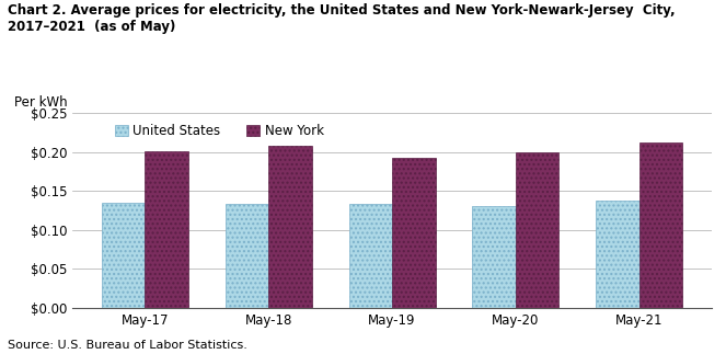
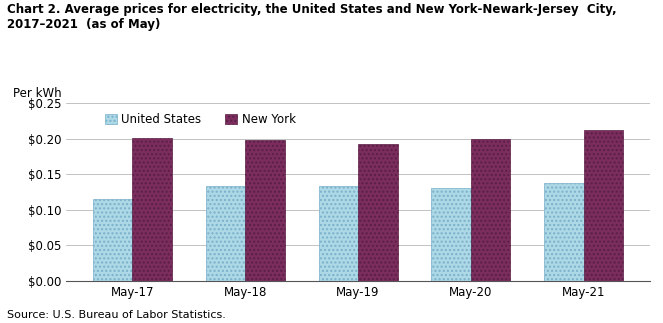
United States/May-17: $0.135 -> $0.116
New York/May-18: $0.208 -> $0.198
